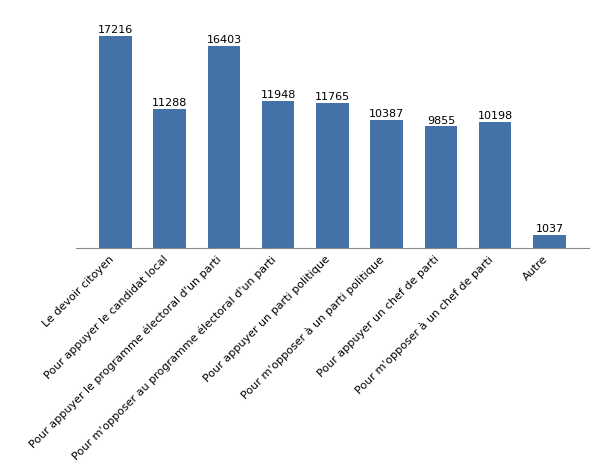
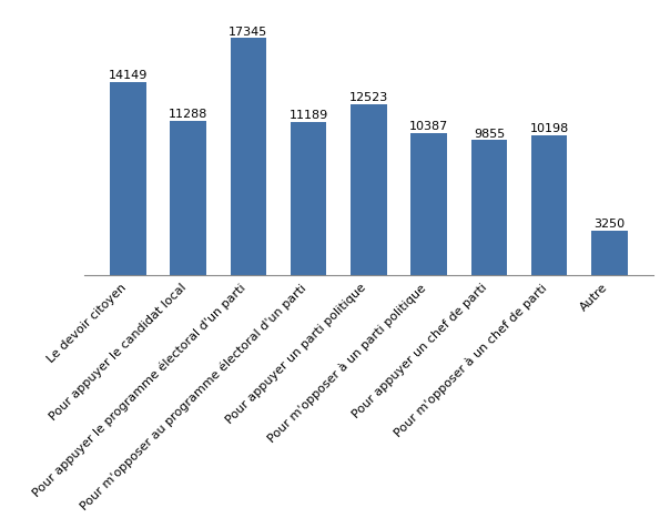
Le devoir citoyen: 17216 -> 14149
Pour appuyer le programme électoral d'un parti: 16403 -> 17345
Pour m'opposer au programme électoral d'un parti: 11948 -> 11189
Pour appuyer un parti politique: 11765 -> 12523
Autre: 1037 -> 3250
